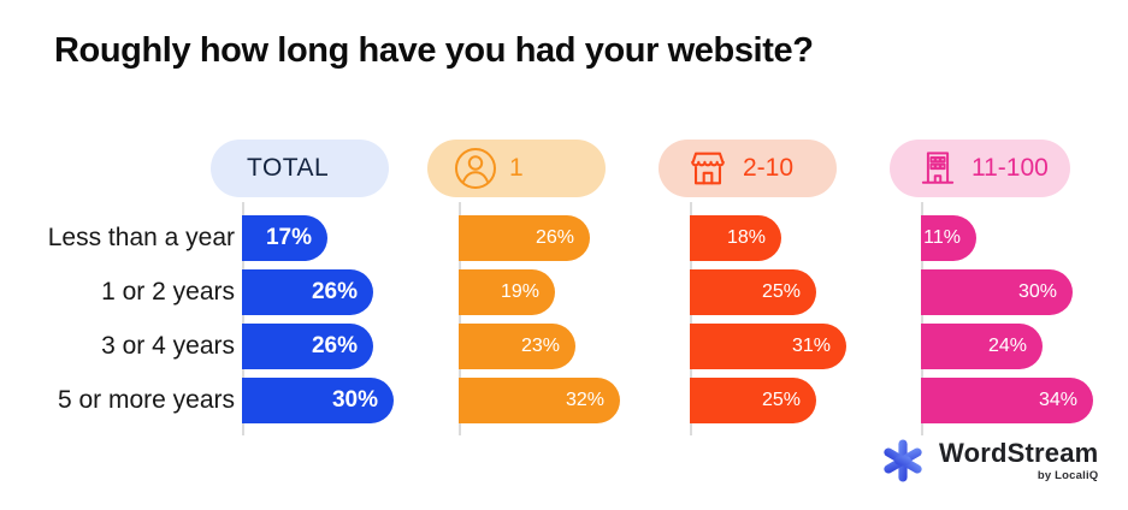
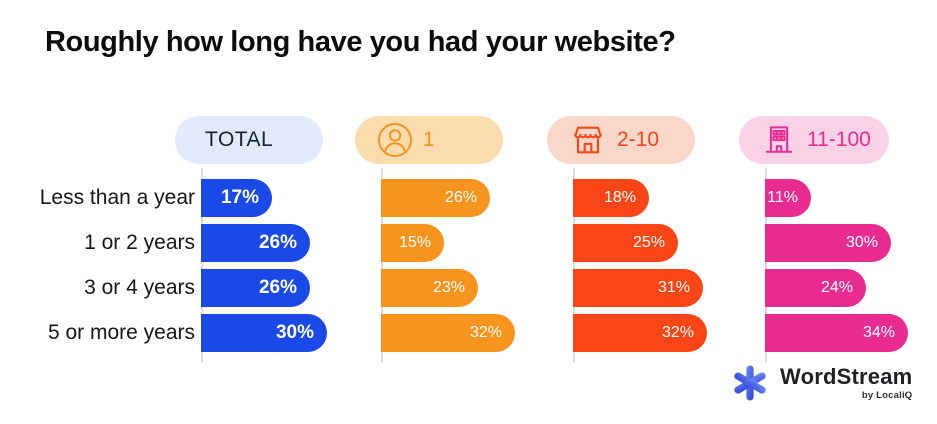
1/1 or 2 years: 19% -> 15%
2-10/5 or more years: 25% -> 32%
